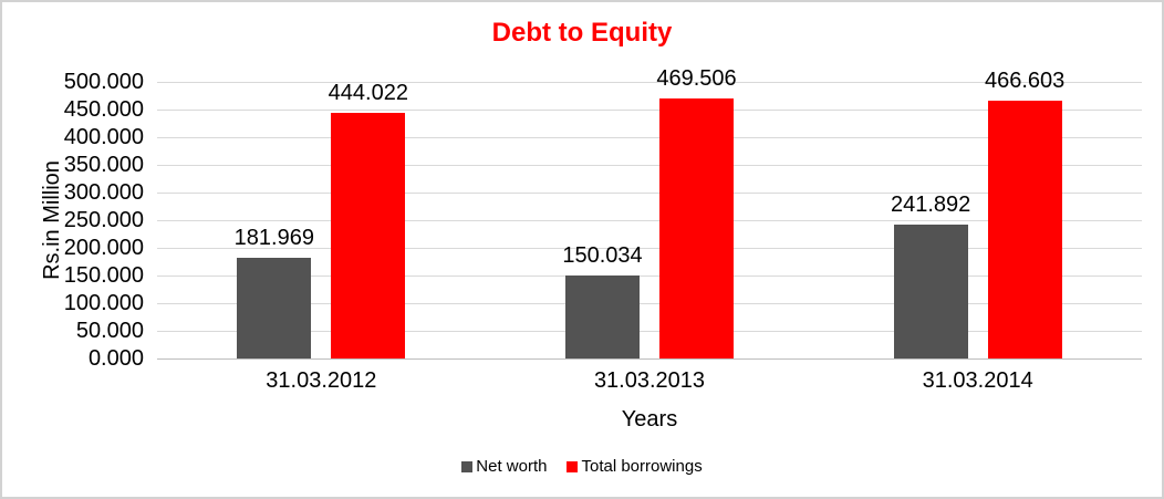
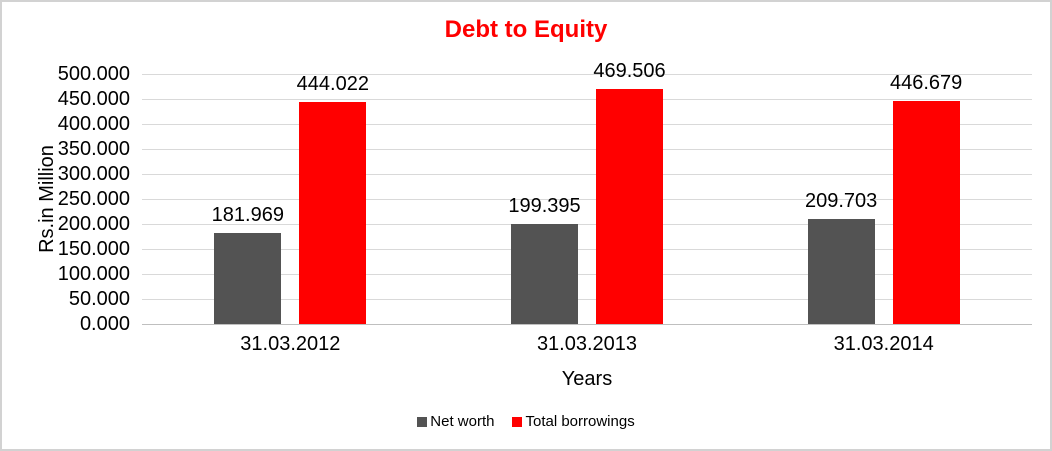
Net worth/31.03.2013: 150.034 -> 199.395
Net worth/31.03.2014: 241.892 -> 209.703
Total borrowings/31.03.2014: 466.603 -> 446.679
